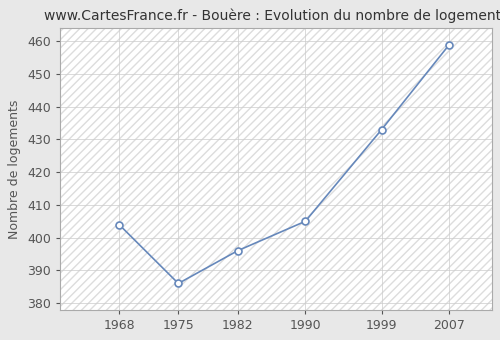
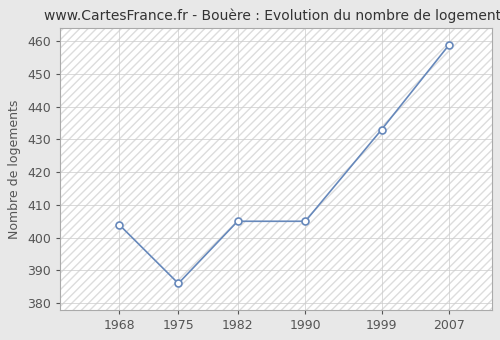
1982: 396 -> 405
